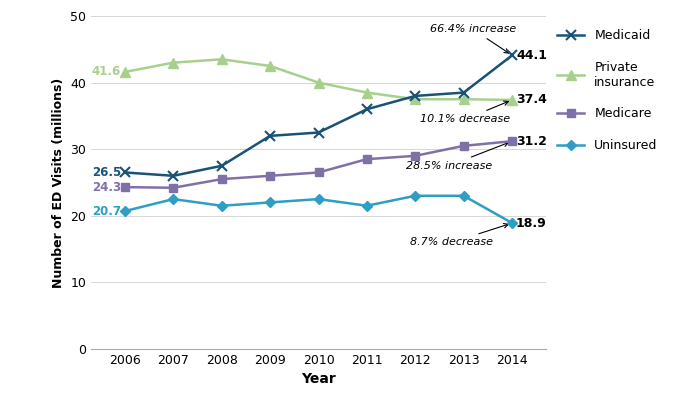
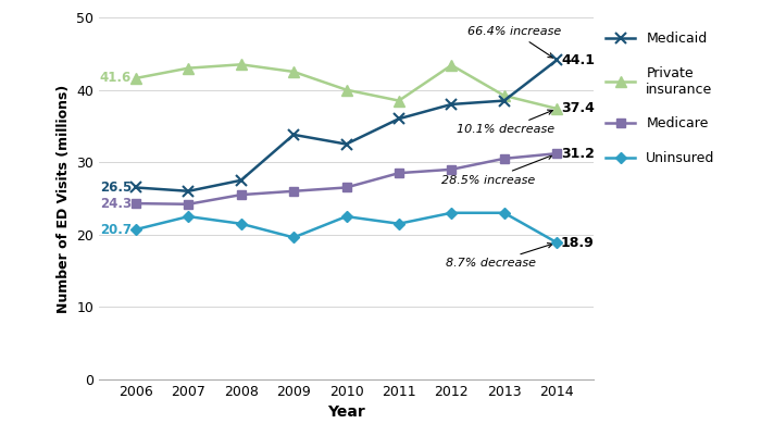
Medicaid/2009: 32.0 -> 33.8
Uninsured/2009: 22.0 -> 19.6
Private insurance/2012: 37.5 -> 43.4
Private insurance/2013: 37.5 -> 39.2
